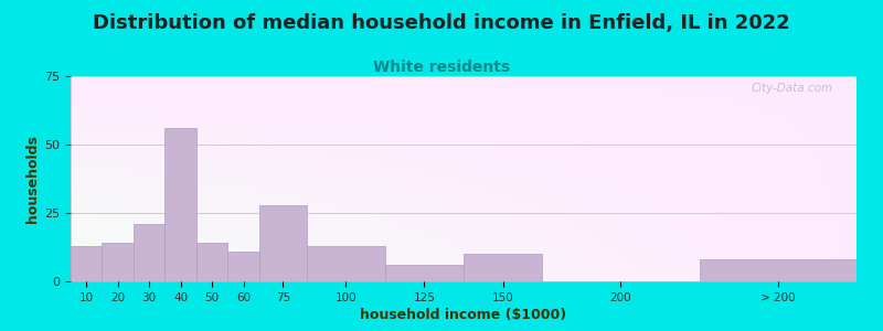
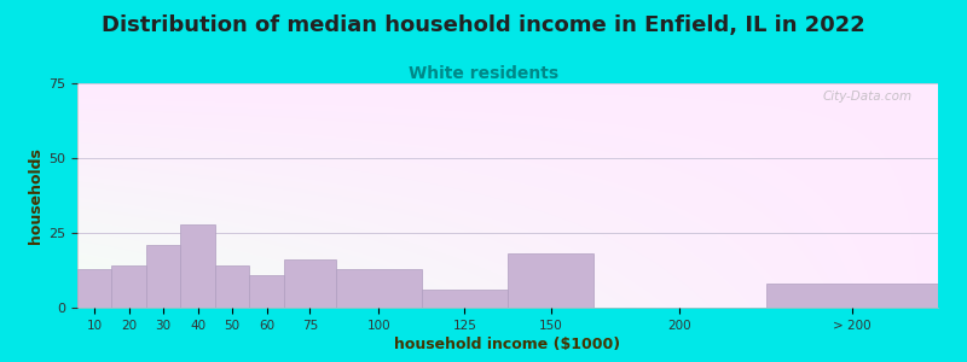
40: 56 -> 28
75: 28 -> 16
150: 10 -> 18
